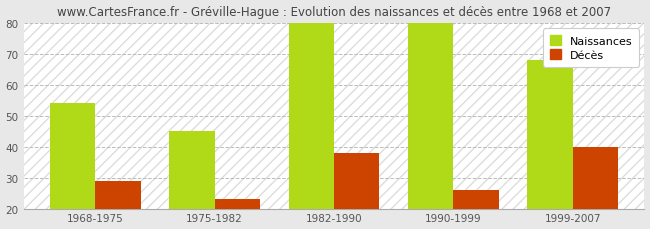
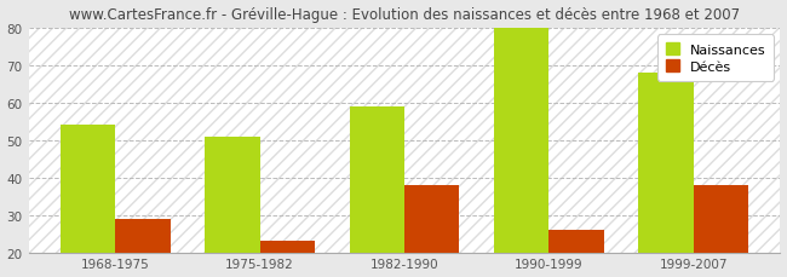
Naissances/1975-1982: 45 -> 51
Naissances/1982-1990: 80 -> 59
Décès/1999-2007: 40 -> 38
